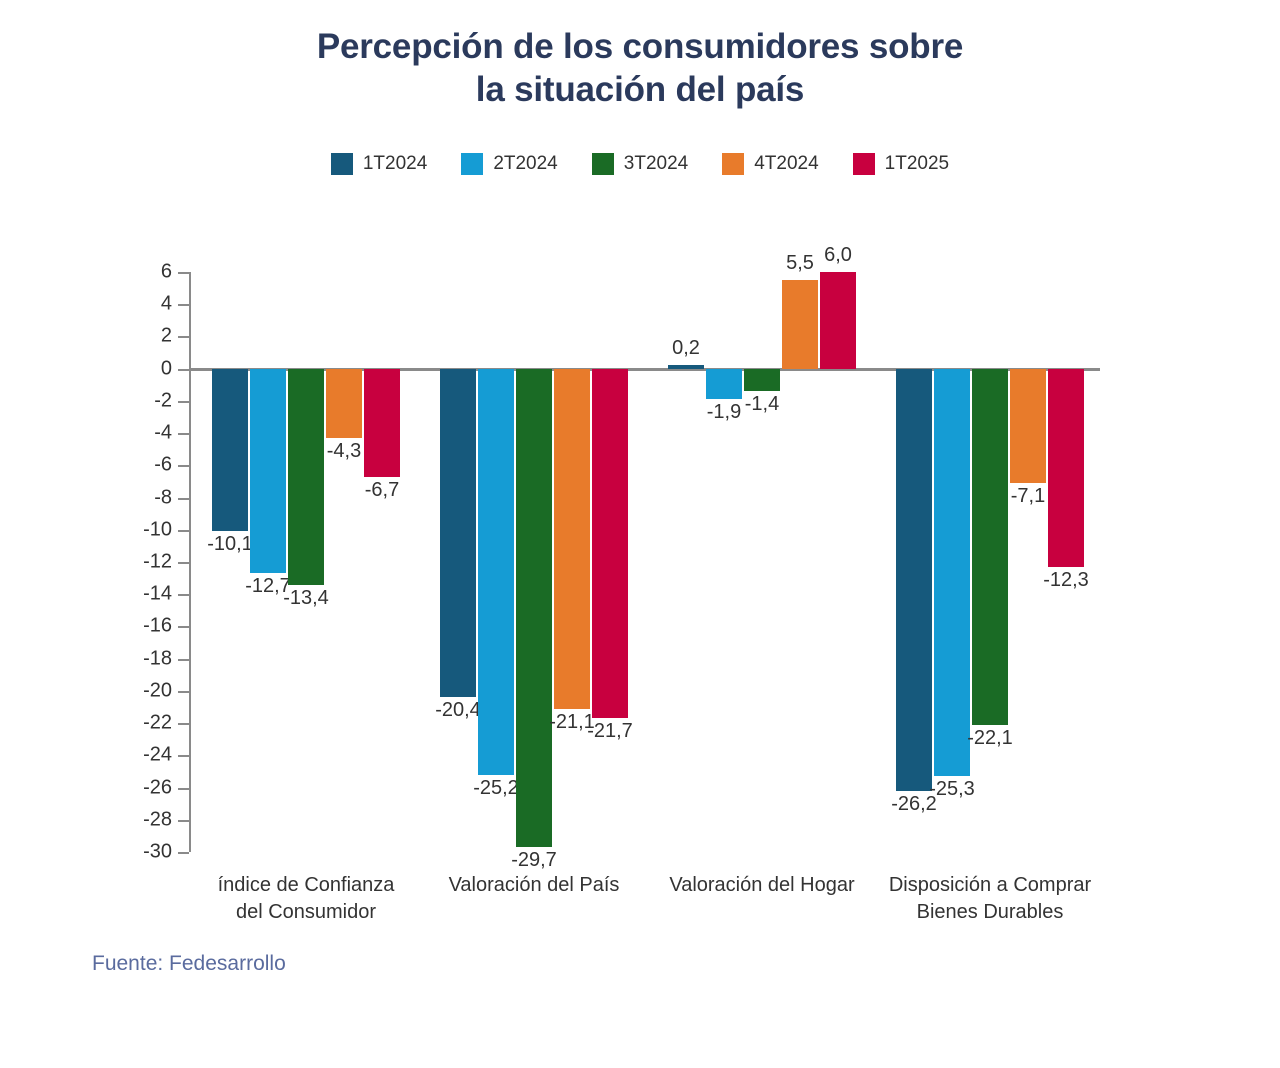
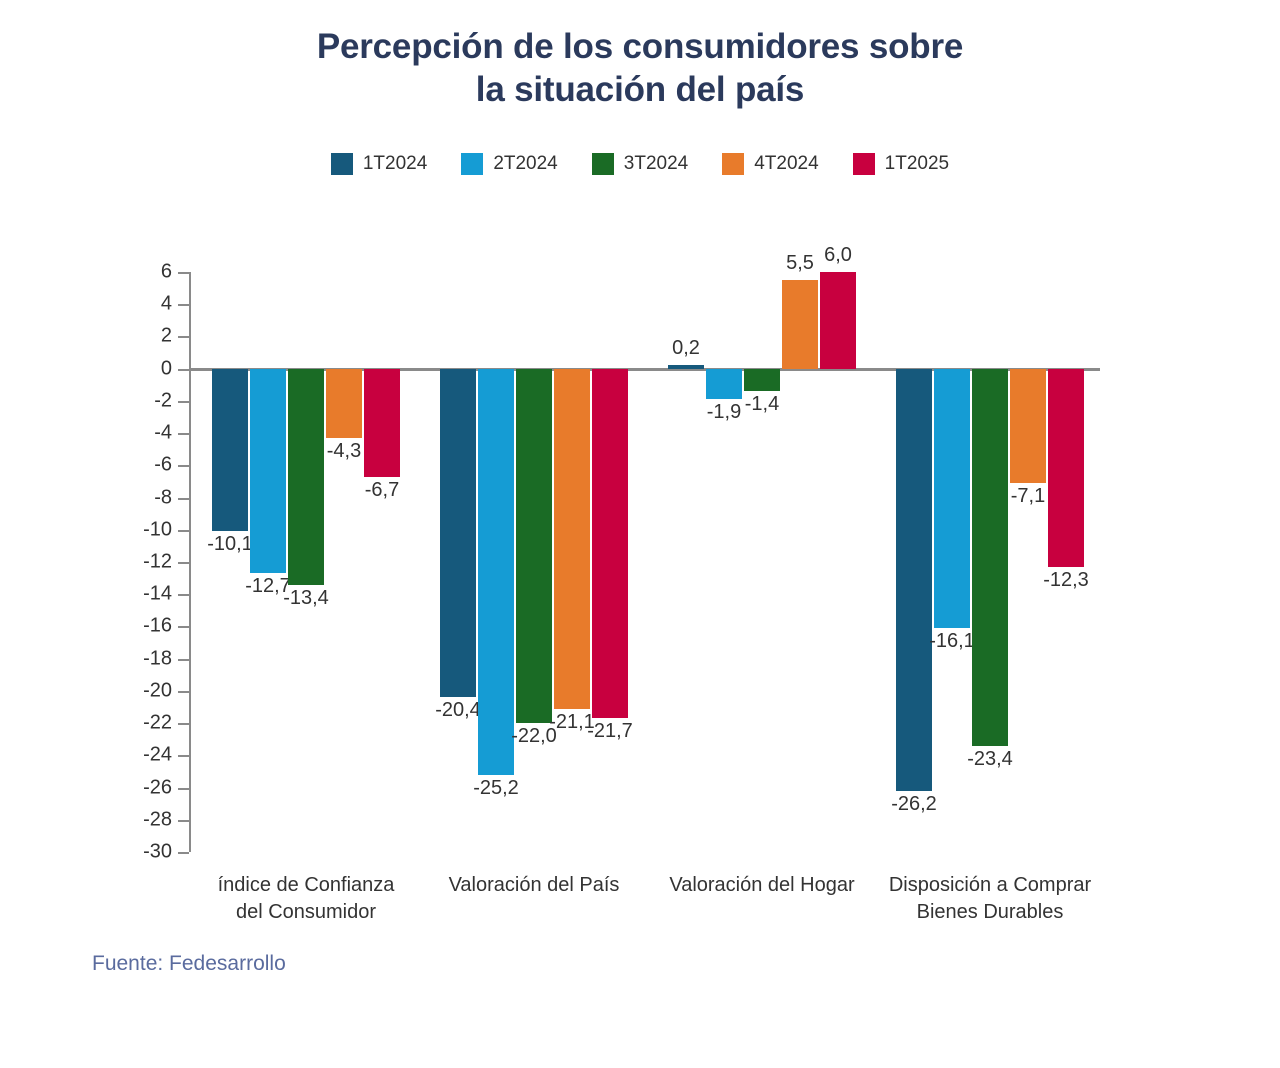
3T2024/Valoración del País: -29,7 -> -22,0
2T2024/Disposición a Comprar Bienes Durables: -25,3 -> -16,1
3T2024/Disposición a Comprar Bienes Durables: -22,1 -> -23,4
